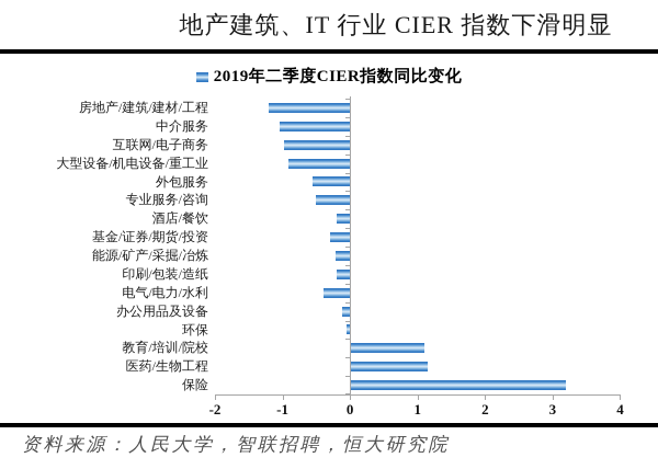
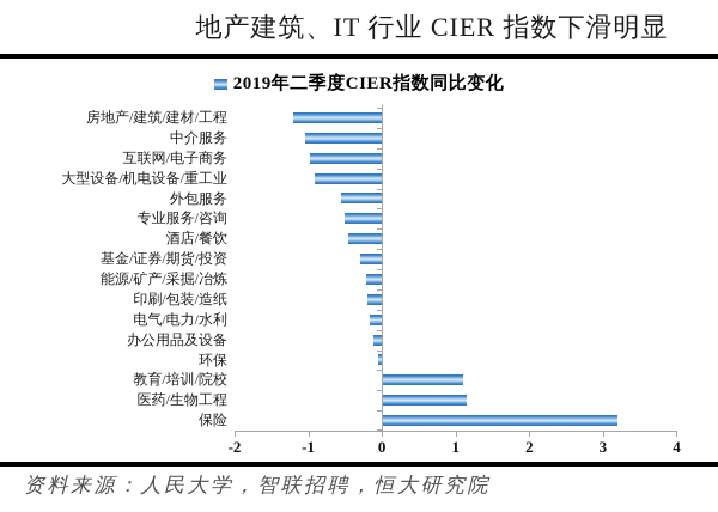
酒店/餐饮: -0.2 -> -0.5
电气/电力/水利: -0.4 -> -0.2
